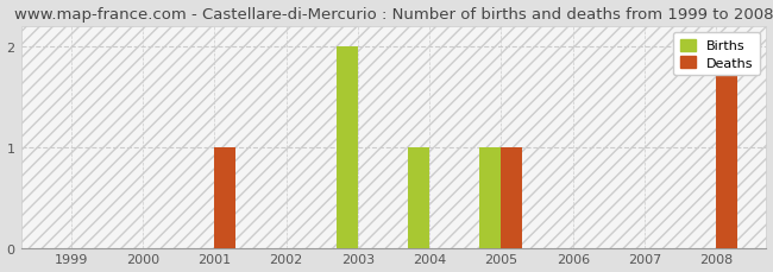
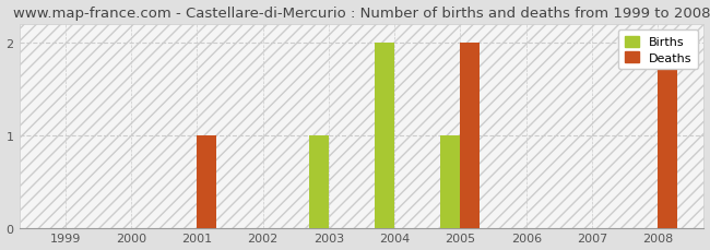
Births/2003: 2 -> 1
Births/2004: 1 -> 2
Deaths/2005: 1 -> 2
